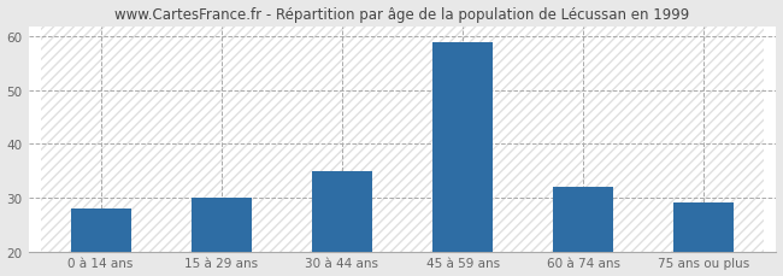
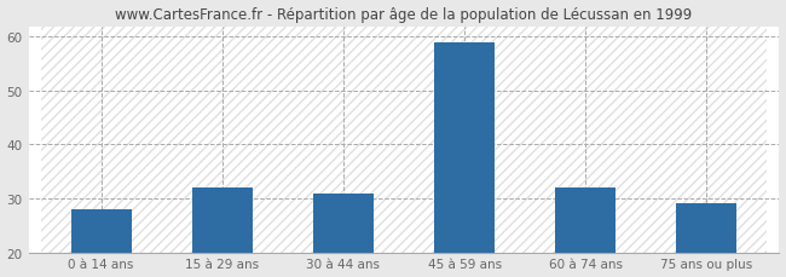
15 à 29 ans: 30 -> 32
30 à 44 ans: 35 -> 31
